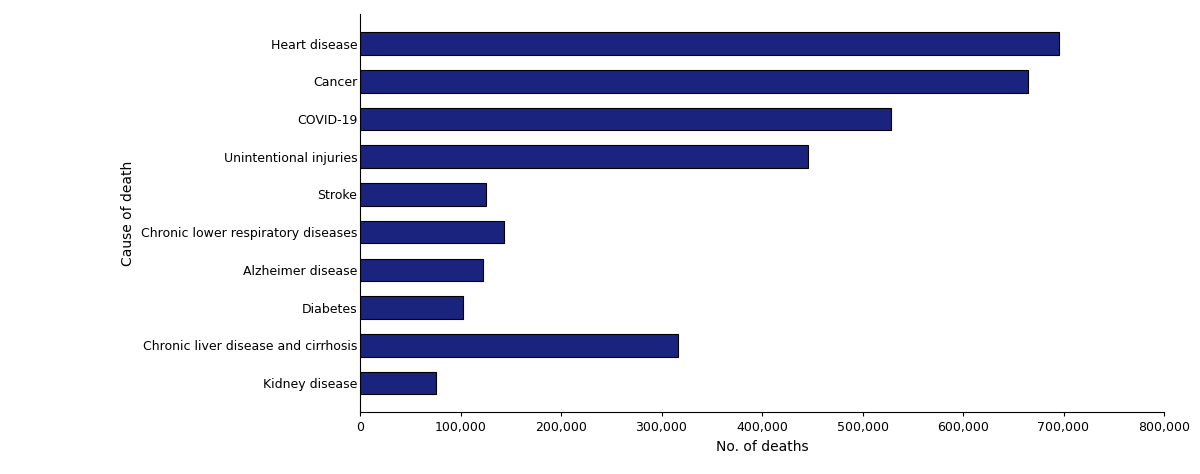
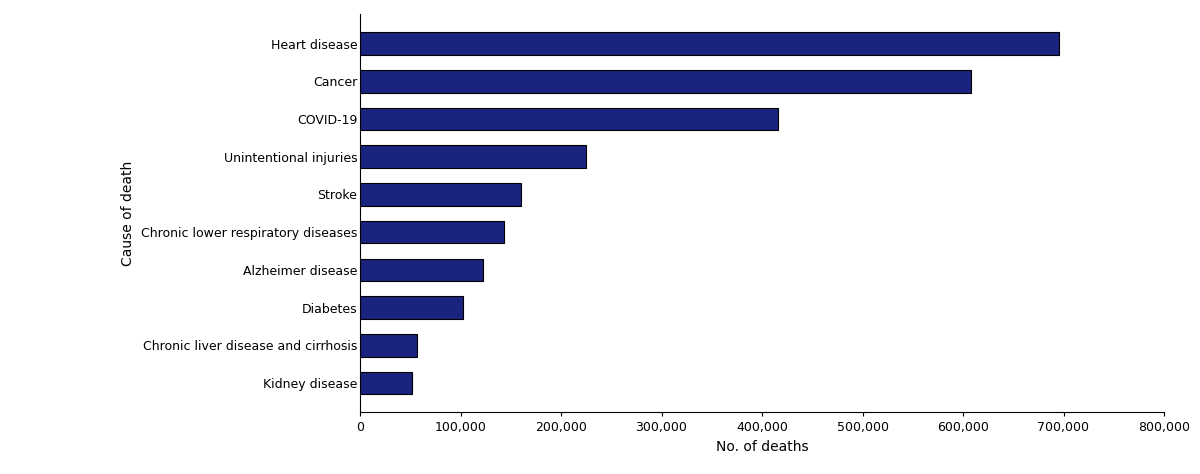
Cancer: 665,000 -> 608,000
COVID-19: 528,000 -> 416,000
Unintentional injuries: 446,000 -> 225,000
Stroke: 125,000 -> 160,000
Chronic liver disease and cirrhosis: 316,000 -> 57,000
Kidney disease: 76,000 -> 52,000
